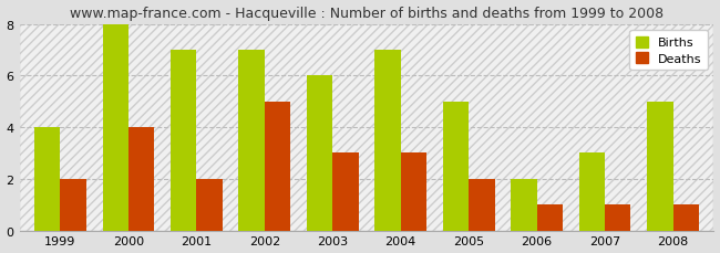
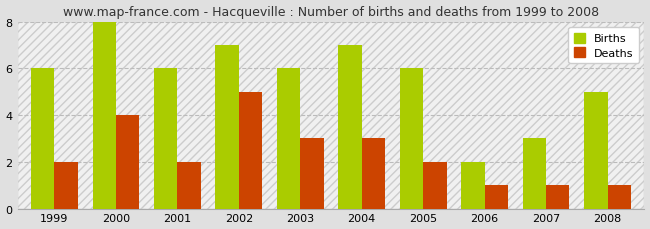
Births/1999: 4 -> 6
Births/2001: 7 -> 6
Births/2005: 5 -> 6
